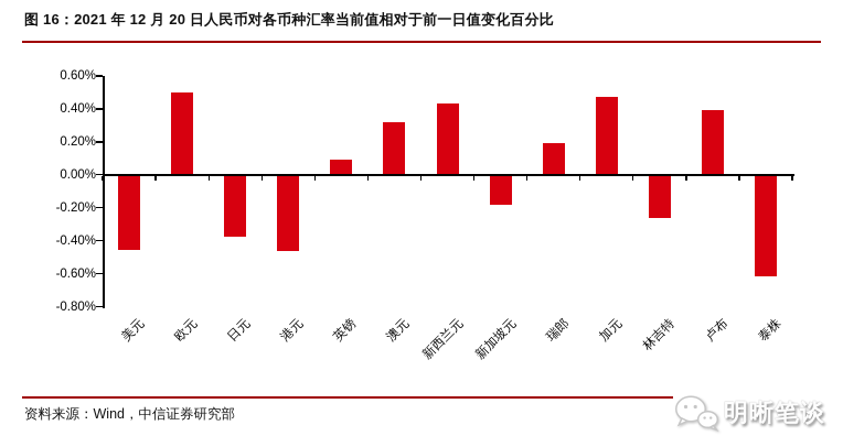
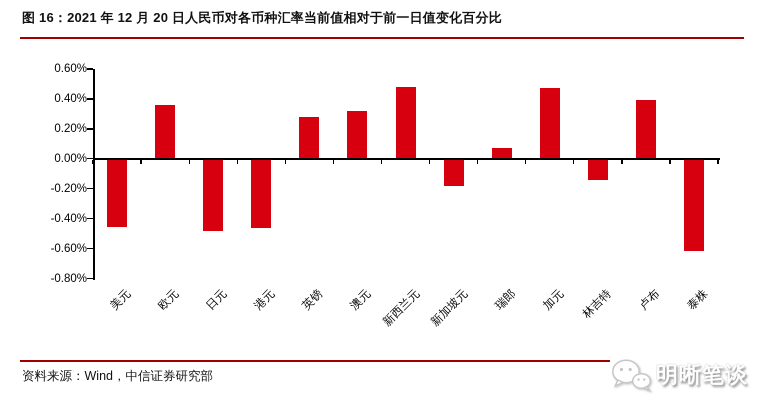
欧元: 0.50% -> 0.36%
日元: -0.37% -> -0.48%
英镑: 0.09% -> 0.28%
新西兰元: 0.43% -> 0.48%
瑞郎: 0.19% -> 0.07%
林吉特: -0.26% -> -0.14%
